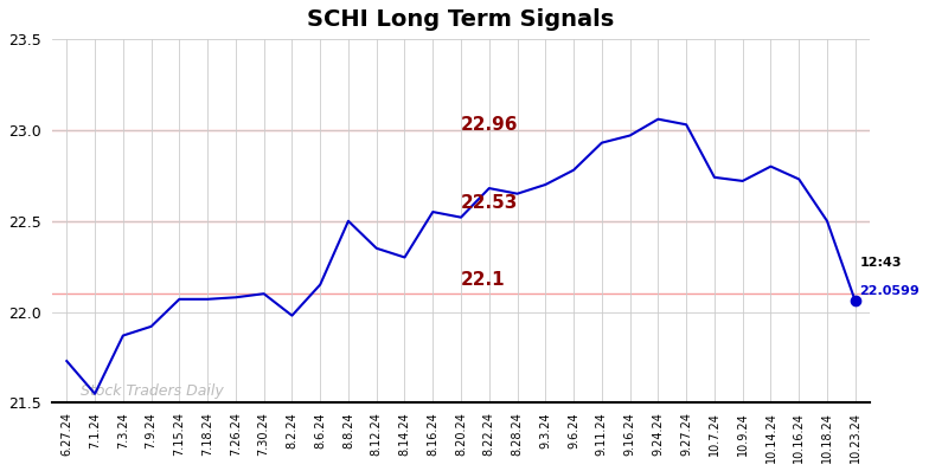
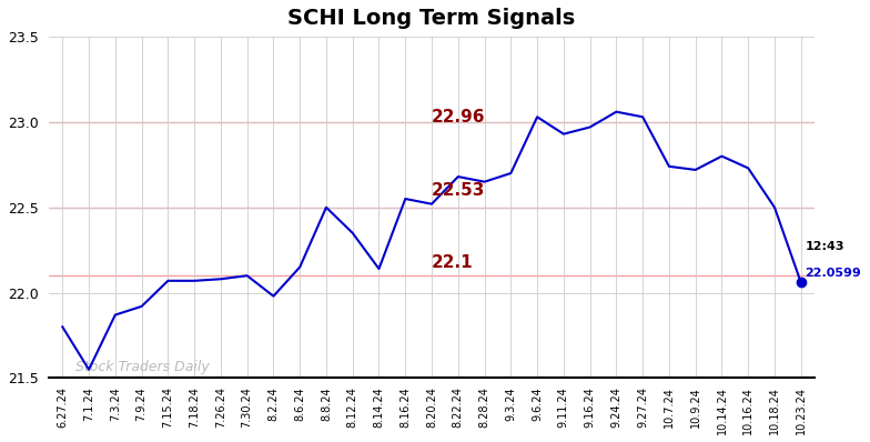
6.27.24: 21.73 -> 21.80
8.14.24: 22.30 -> 22.14
9.6.24: 22.78 -> 23.03
